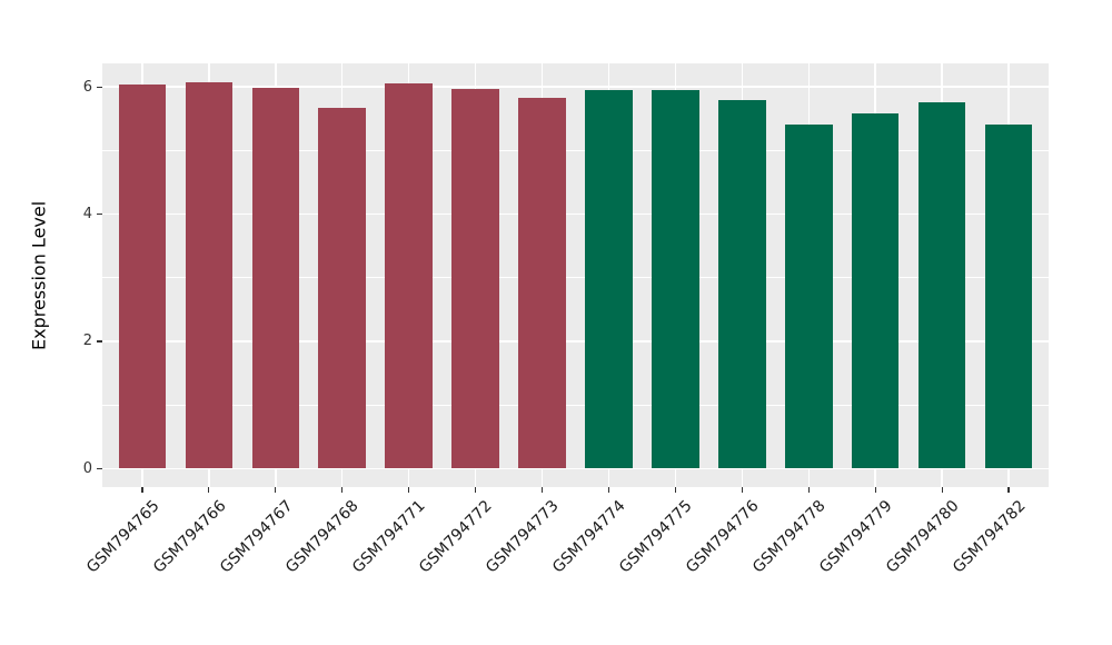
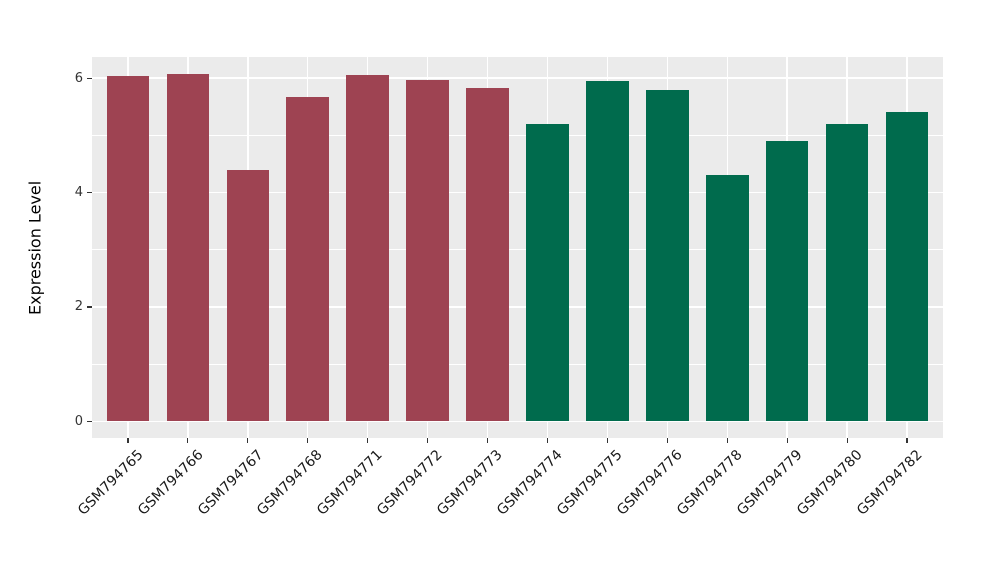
GSM794767: 6.0 -> 4.4
GSM794774: 6.0 -> 5.2
GSM794778: 5.4 -> 4.3
GSM794779: 5.6 -> 4.9
GSM794780: 5.8 -> 5.2
